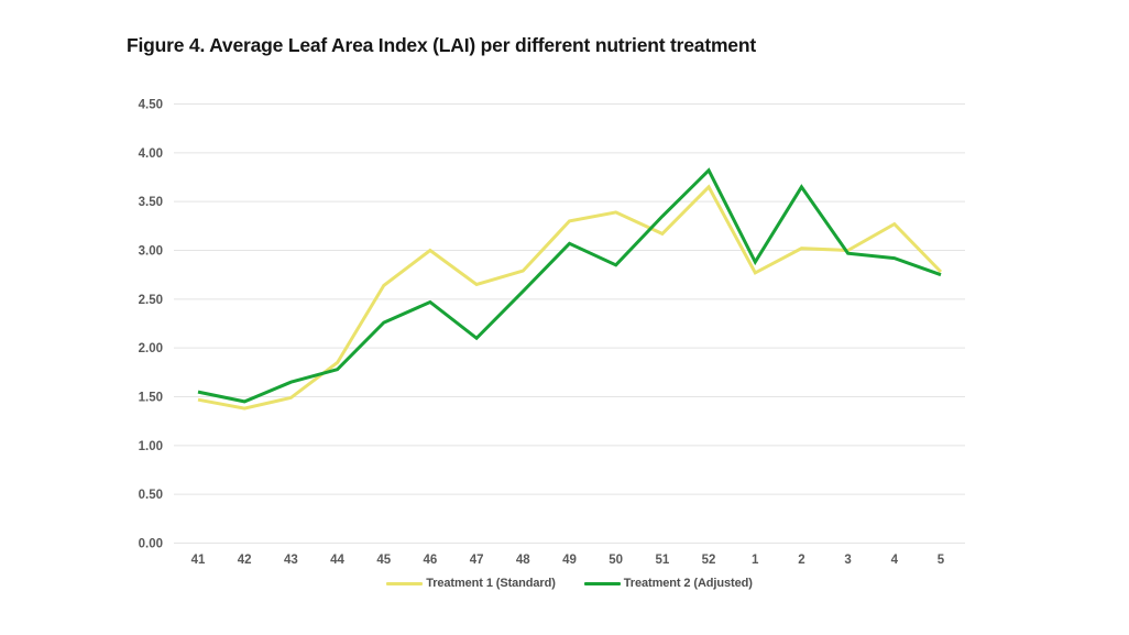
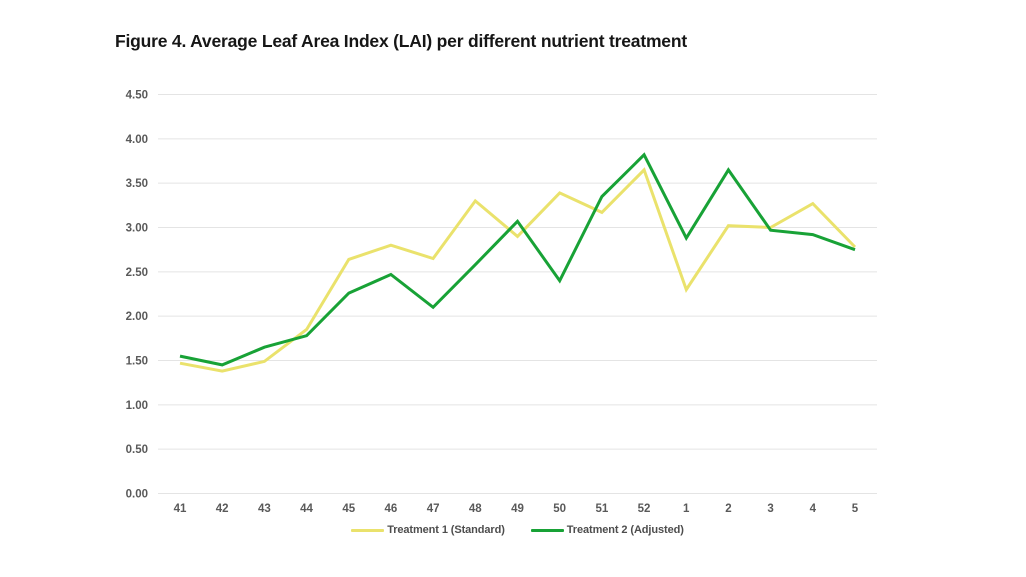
Treatment 1 (Standard)/46: 3.0 -> 2.8
Treatment 1 (Standard)/48: 2.8 -> 3.3
Treatment 1 (Standard)/49: 3.3 -> 2.9
Treatment 2 (Adjusted)/50: 2.9 -> 2.4
Treatment 1 (Standard)/1: 2.8 -> 2.3
